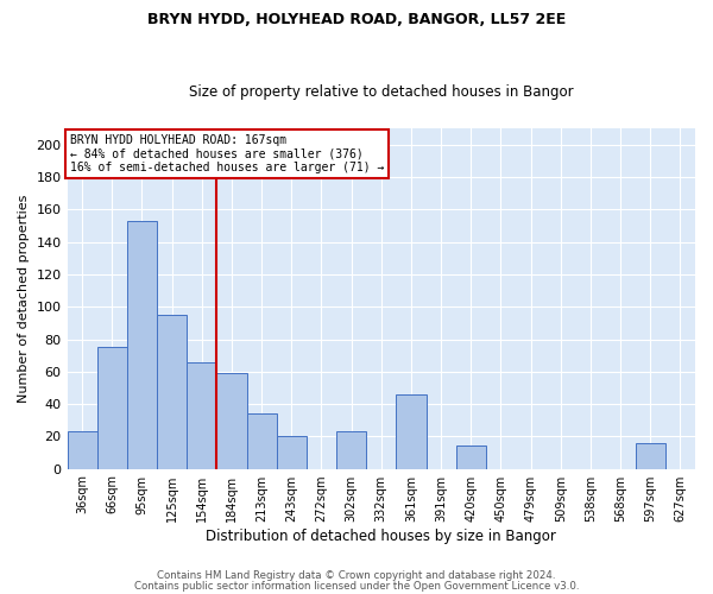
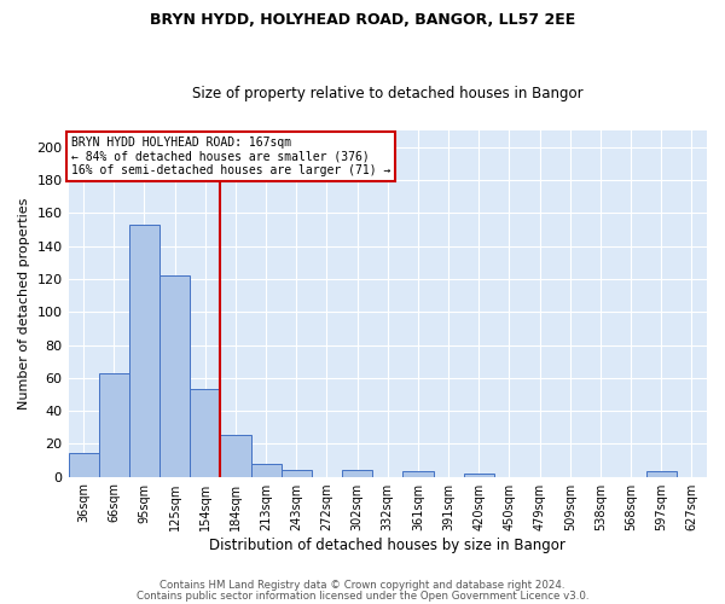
36sqm: 23 -> 14
66sqm: 75 -> 63
125sqm: 95 -> 122
154sqm: 66 -> 53
184sqm: 59 -> 25
213sqm: 34 -> 8
243sqm: 20 -> 4
302sqm: 23 -> 4
361sqm: 46 -> 3
420sqm: 14 -> 2
597sqm: 16 -> 3
